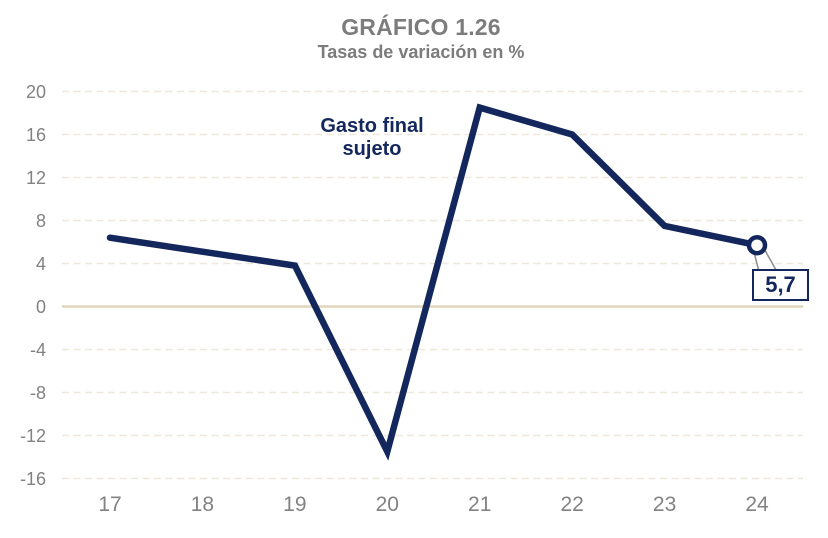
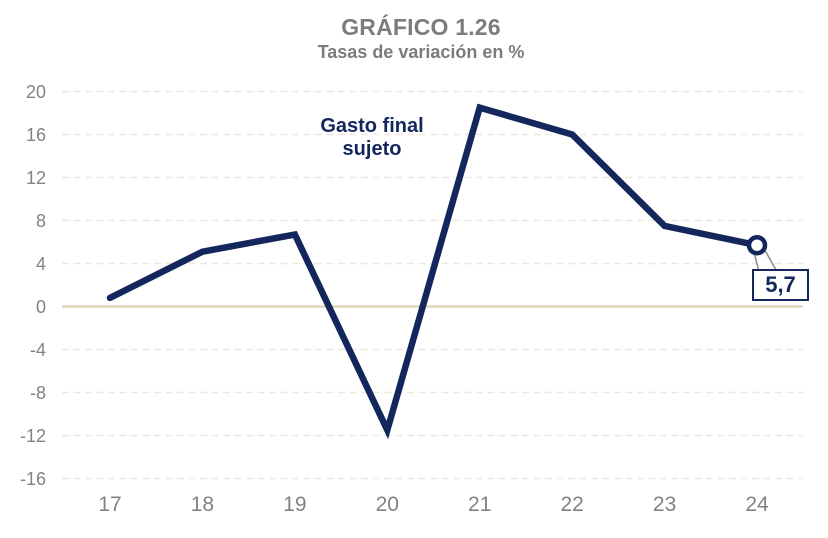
17: 6.4 -> 0.8
19: 3.8 -> 6.7
20: -13.5 -> -11.5
